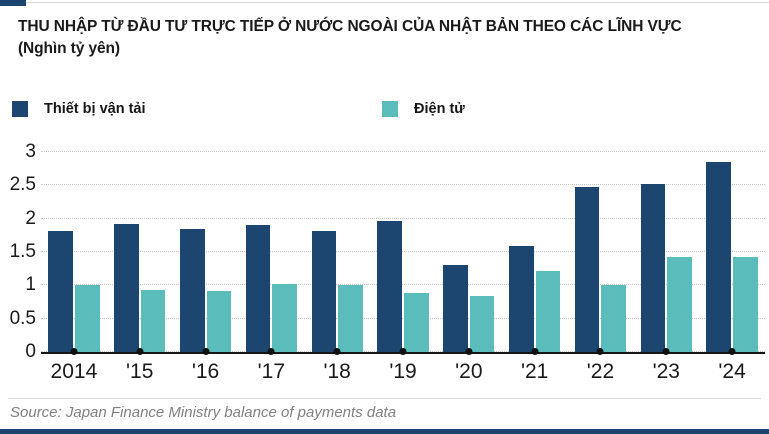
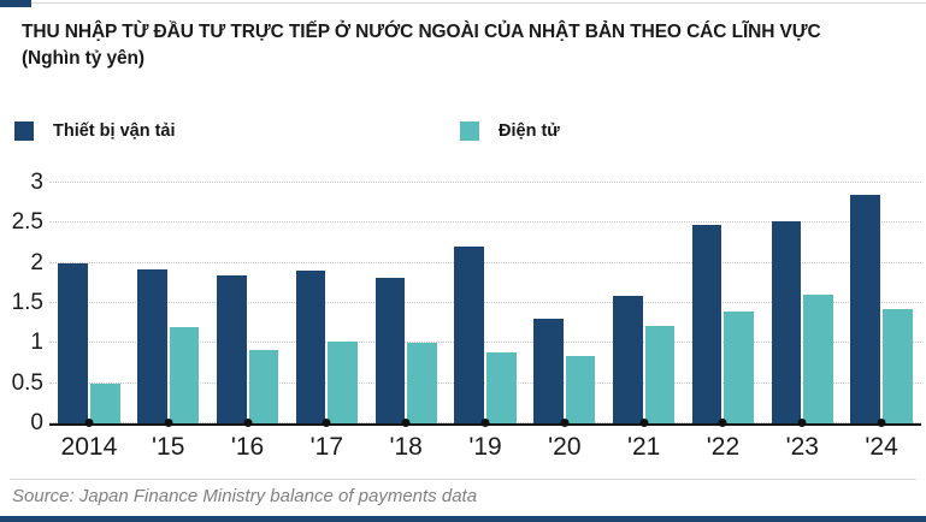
Thiết bị vận tải/2014: 1.8 -> 2.0
Điện tử/2014: 1.0 -> 0.5
Điện tử/'15: 0.9 -> 1.2
Thiết bị vận tải/'19: 2.0 -> 2.2
Điện tử/'22: 1.0 -> 1.4
Điện tử/'23: 1.4 -> 1.6
